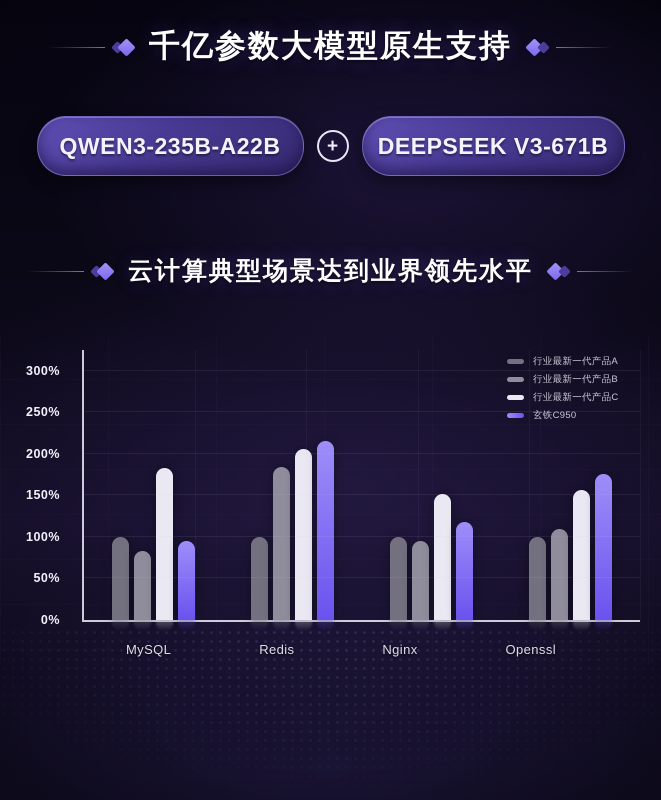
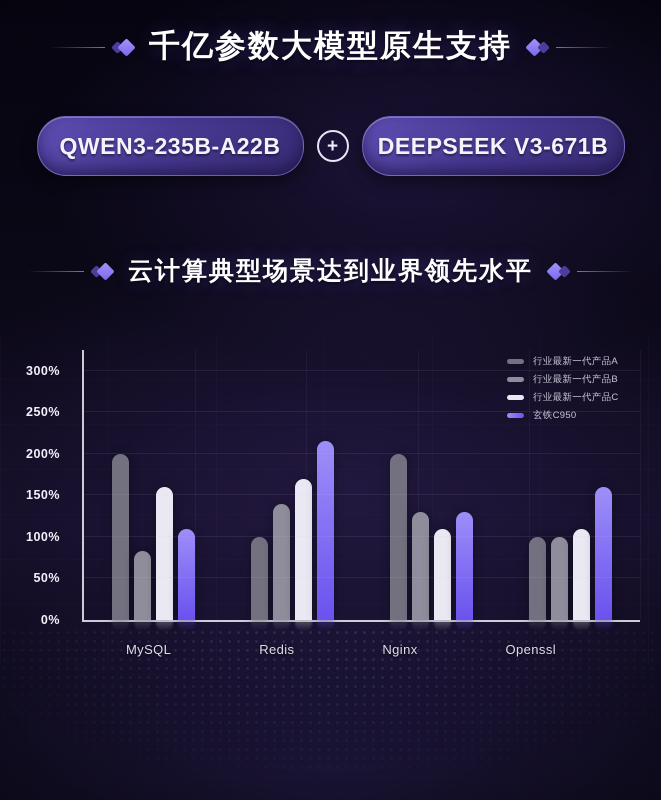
行业最新一代产品A/MySQL: 100% -> 200%
行业最新一代产品C/MySQL: 180% -> 160%
玄铁C950/MySQL: 100% -> 110%
行业最新一代产品B/Redis: 180% -> 140%
行业最新一代产品C/Redis: 210% -> 170%
行业最新一代产品A/Nginx: 100% -> 200%
行业最新一代产品B/Nginx: 100% -> 130%
行业最新一代产品C/Nginx: 150% -> 110%
玄铁C950/Nginx: 120% -> 130%
行业最新一代产品B/Openssl: 110% -> 100%
行业最新一代产品C/Openssl: 160% -> 110%
玄铁C950/Openssl: 180% -> 160%
